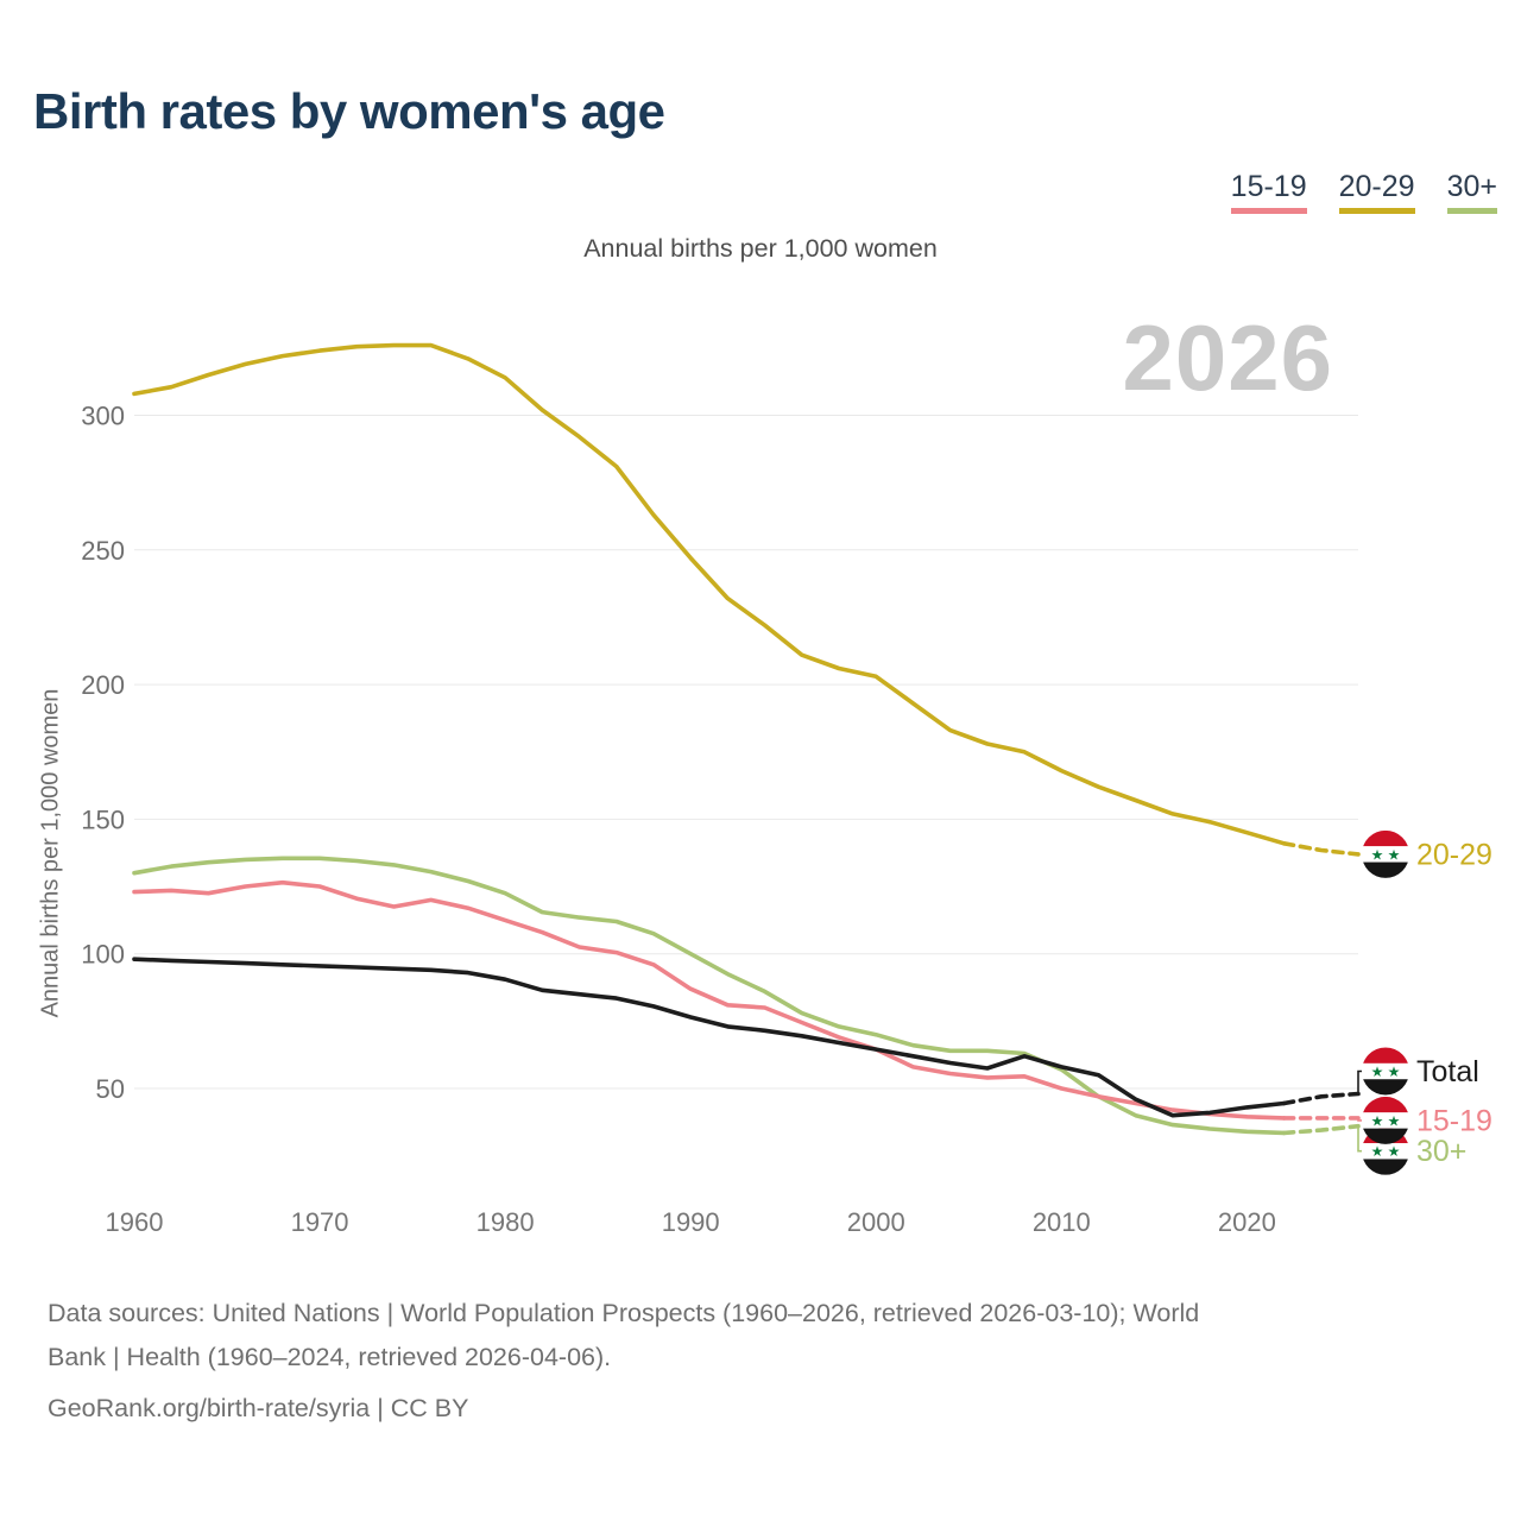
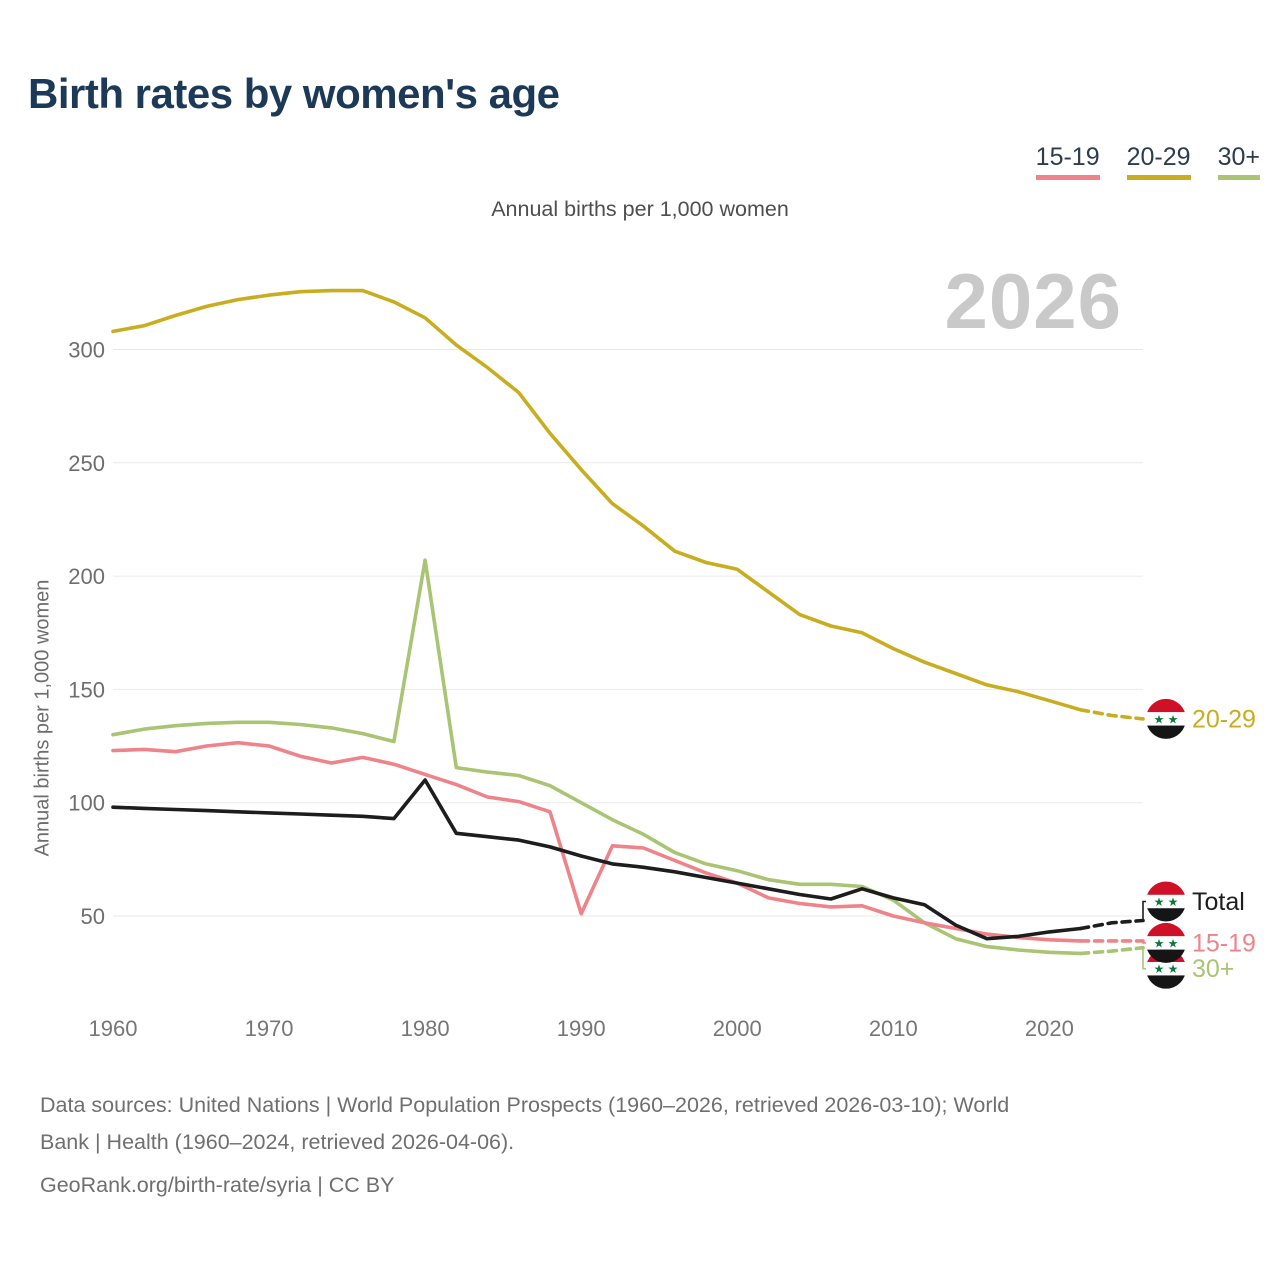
30+/1980: 122 -> 207
Total/1980: 90 -> 110
15-19/1990: 87 -> 51
